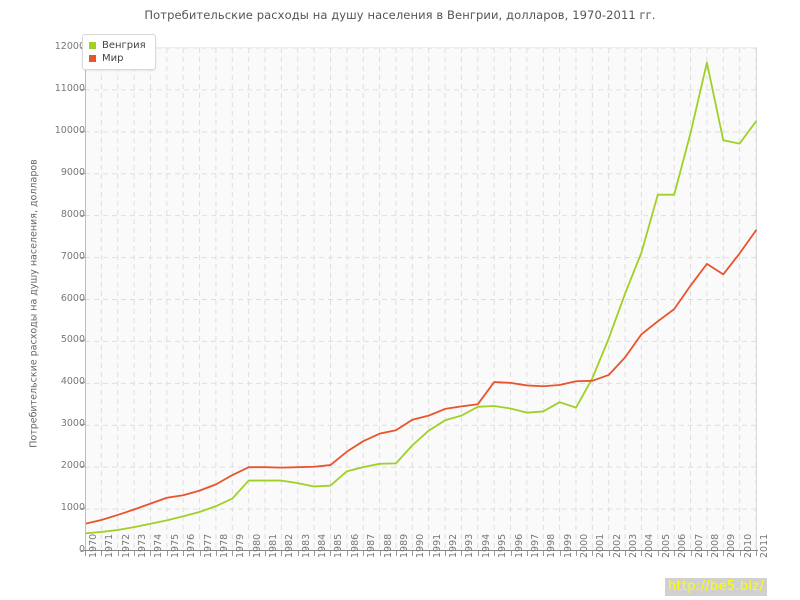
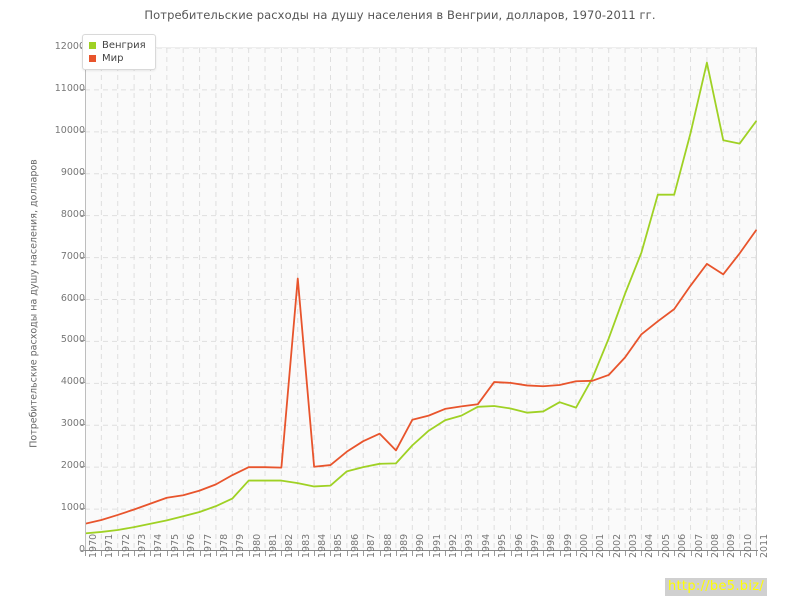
Мир/1983: 2000 -> 6500
Мир/1989: 2900 -> 2400
